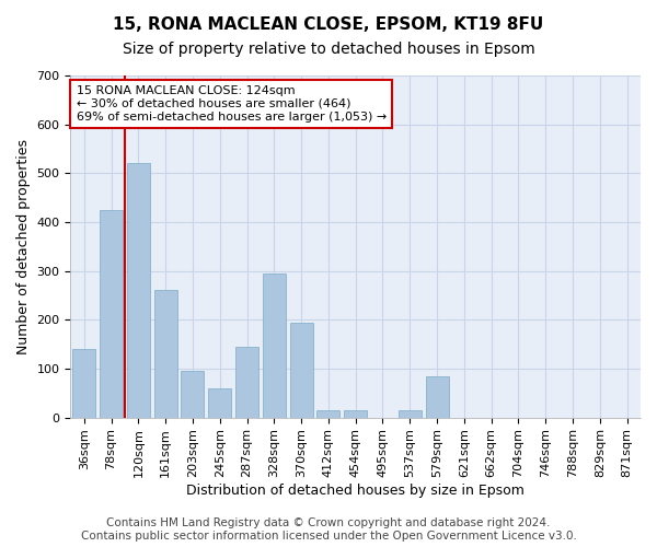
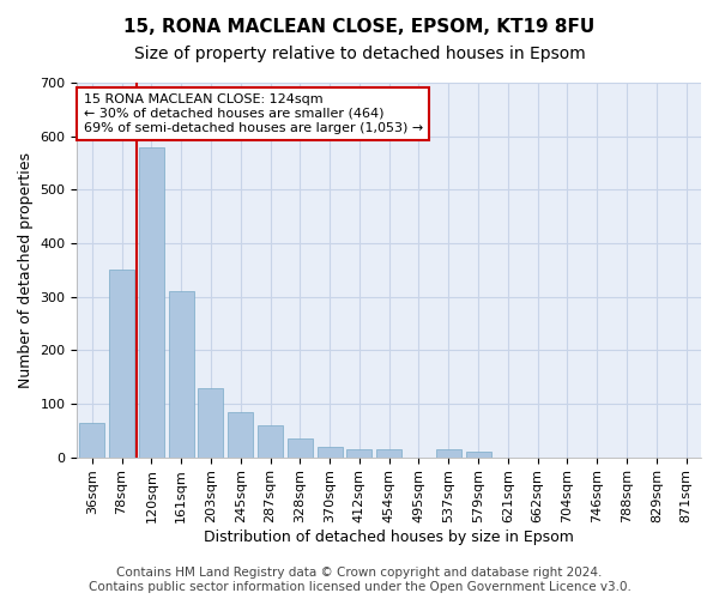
36sqm: 140 -> 65
78sqm: 425 -> 350
120sqm: 520 -> 580
161sqm: 260 -> 310
203sqm: 95 -> 130
245sqm: 60 -> 85
287sqm: 145 -> 60
328sqm: 295 -> 35
370sqm: 195 -> 20
579sqm: 85 -> 10
